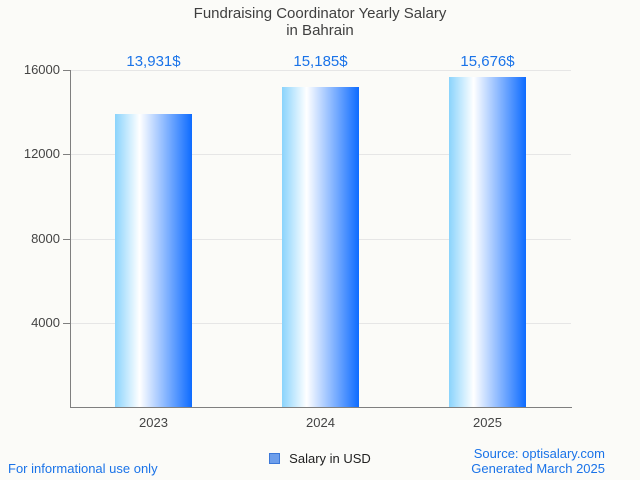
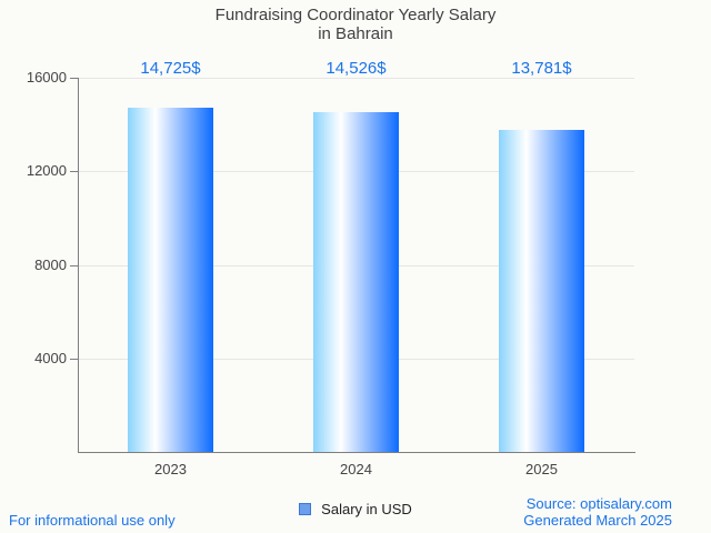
2023: 13,931 -> 14,725
2024: 15,185 -> 14,526
2025: 15,676 -> 13,781
